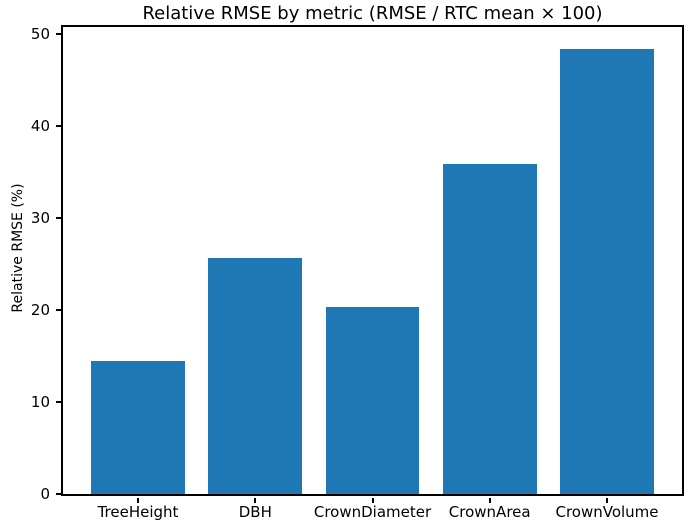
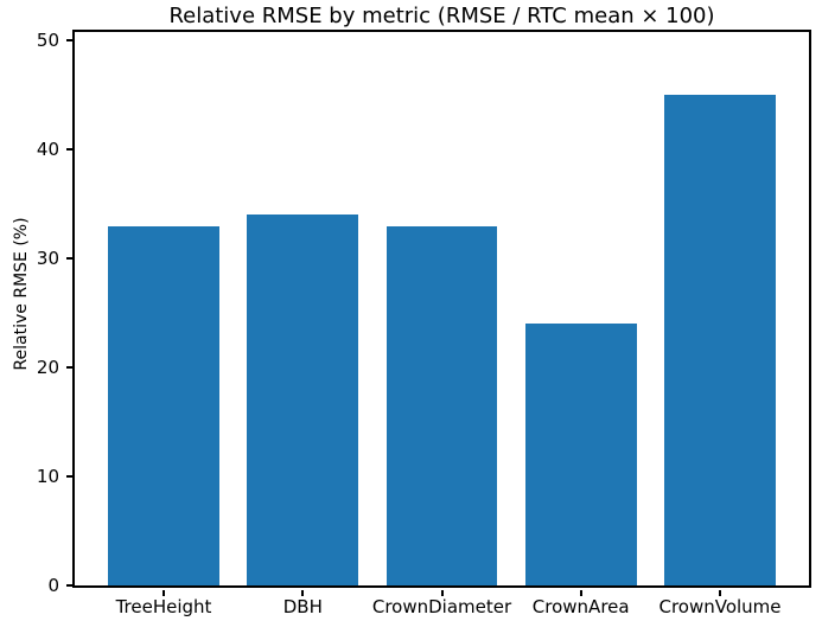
TreeHeight: 14 -> 33
DBH: 26 -> 34
CrownDiameter: 20 -> 33
CrownArea: 36 -> 24
CrownVolume: 48 -> 45
